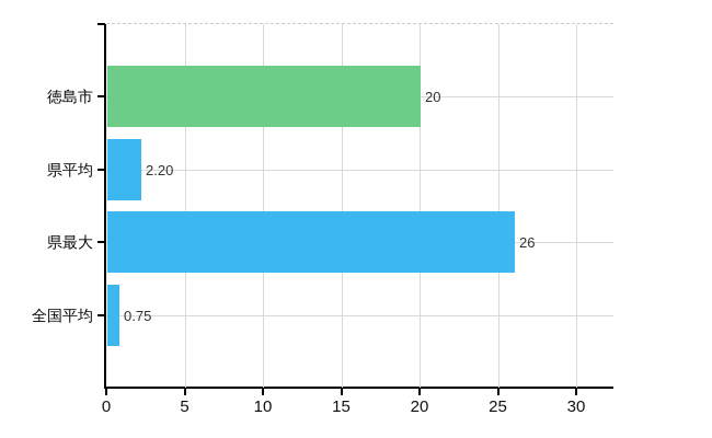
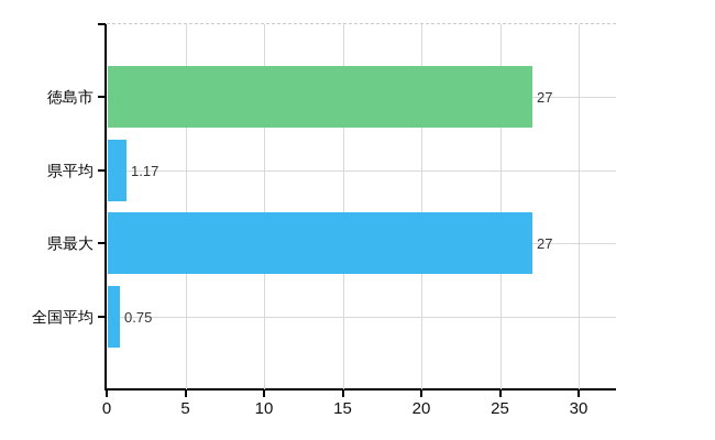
徳島市: 20 -> 27
県平均: 2.20 -> 1.17
県最大: 26 -> 27
